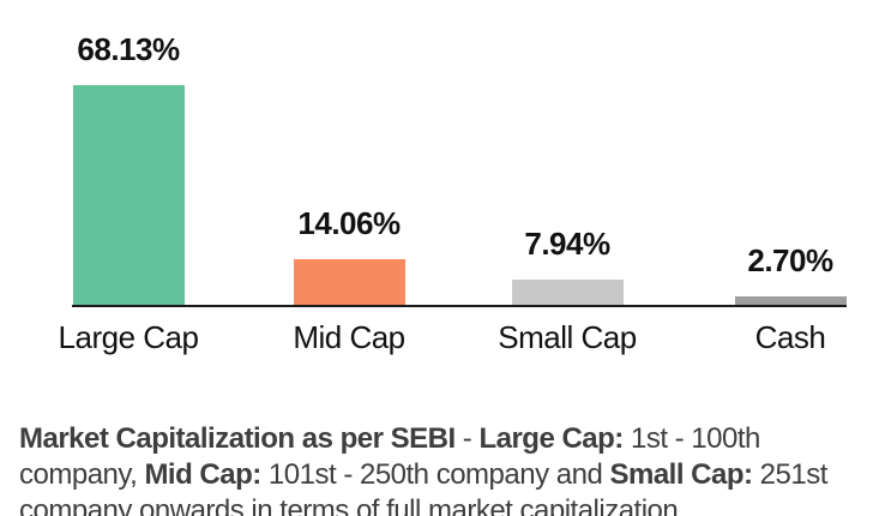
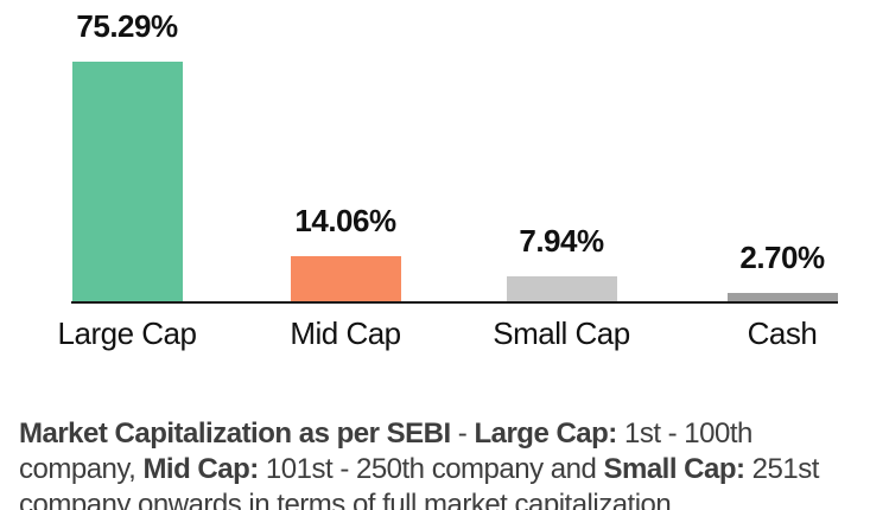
Large Cap: 68.13% -> 75.29%
